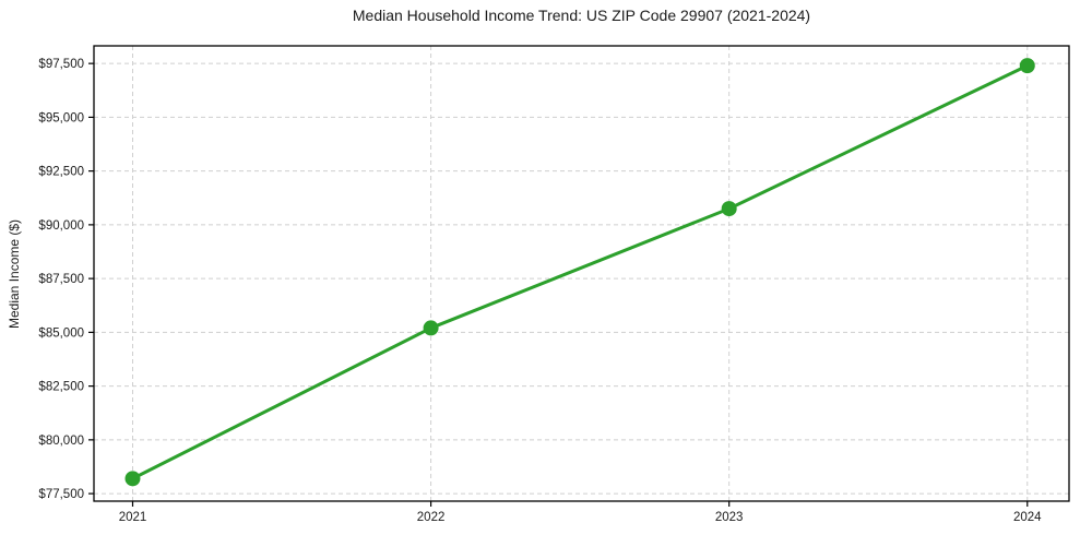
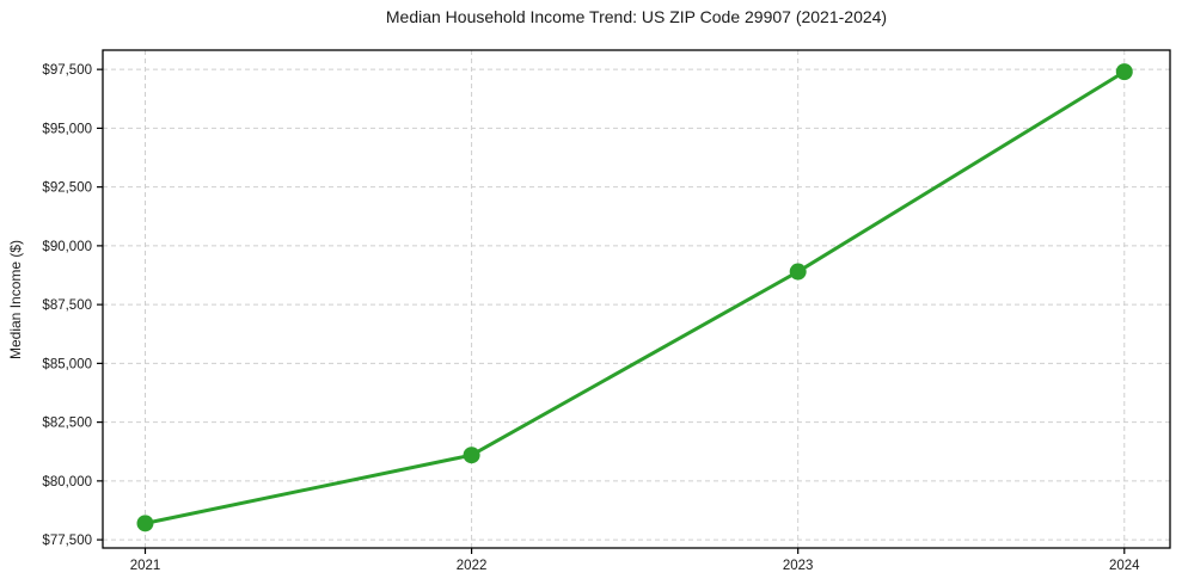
2022: $85200 -> $81100
2023: $90800 -> $88900
